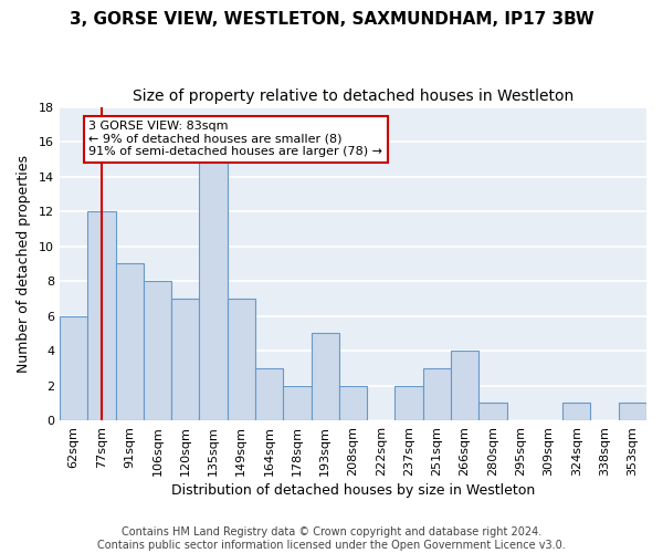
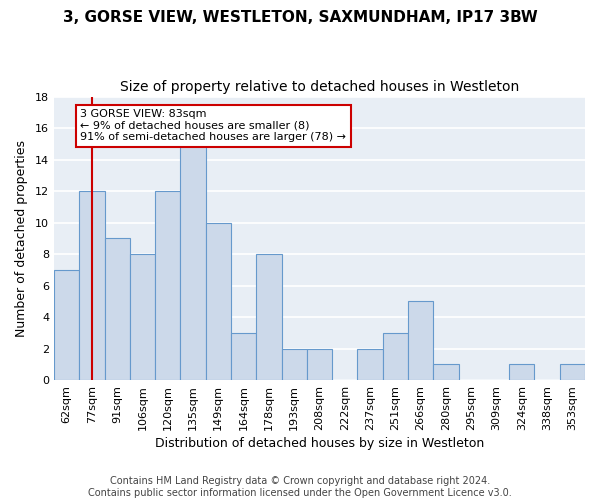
62sqm: 6 -> 7
120sqm: 7 -> 12
149sqm: 7 -> 10
178sqm: 2 -> 8
193sqm: 5 -> 2
266sqm: 4 -> 5
